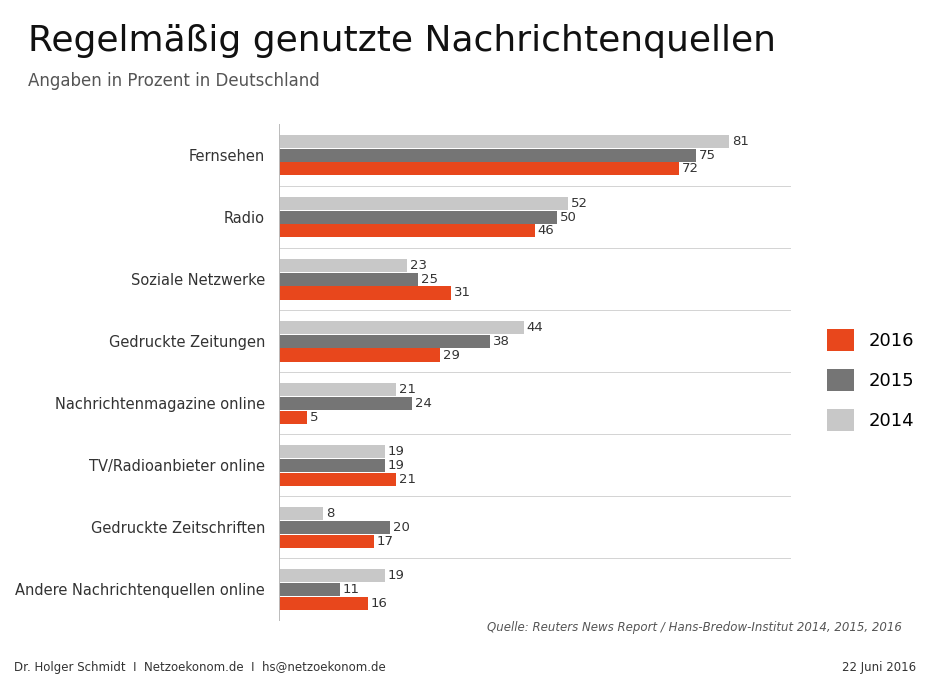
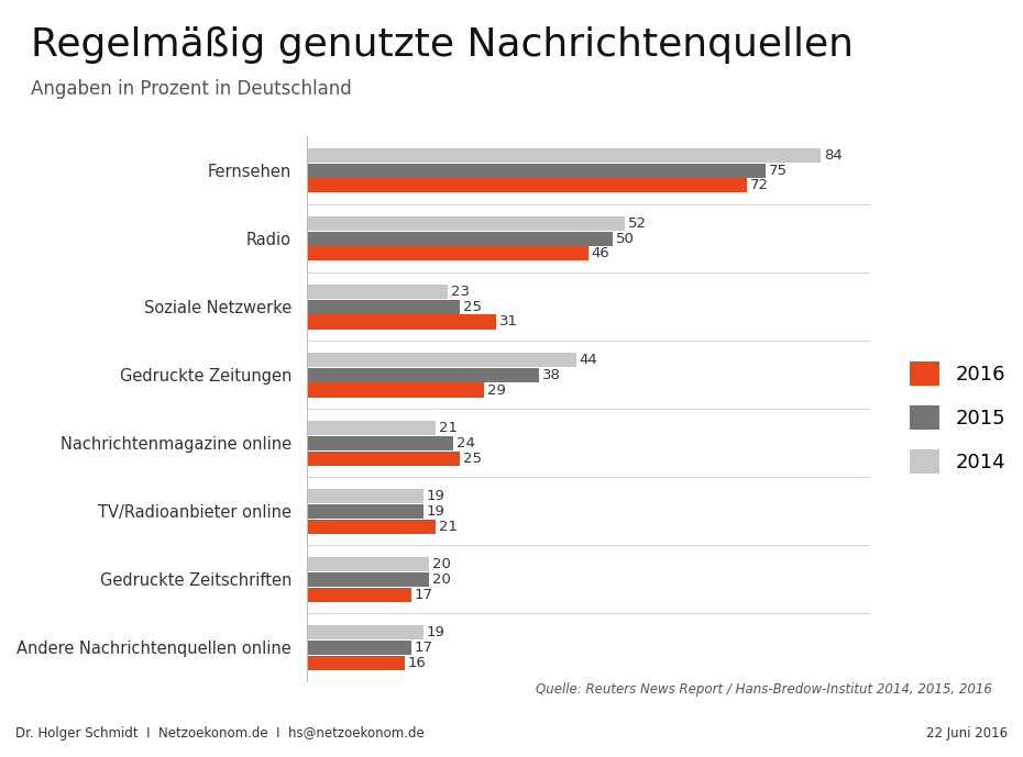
2014/Fernsehen: 81 -> 84
2016/Nachrichtenmagazine online: 5 -> 25
2014/Gedruckte Zeitschriften: 8 -> 20
2015/Andere Nachrichtenquellen online: 11 -> 17
